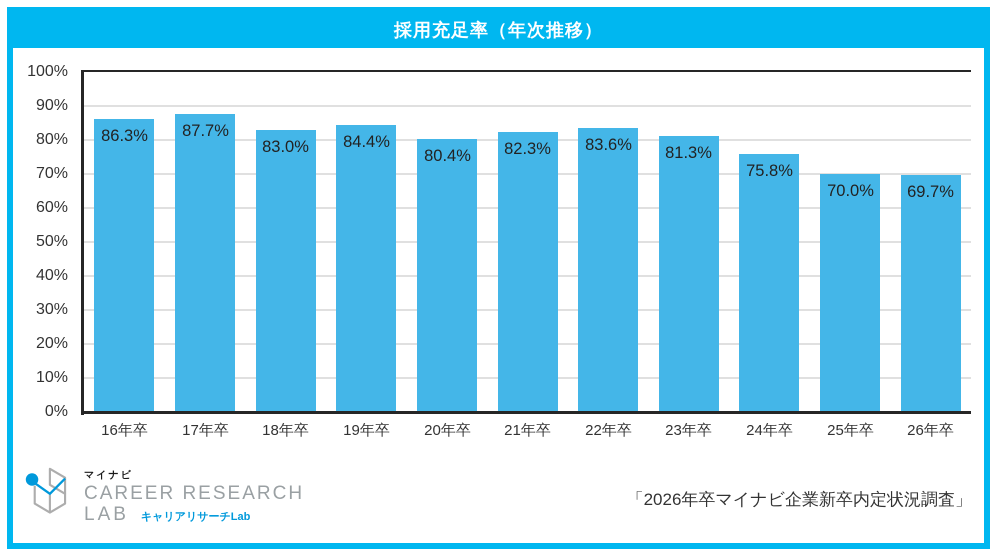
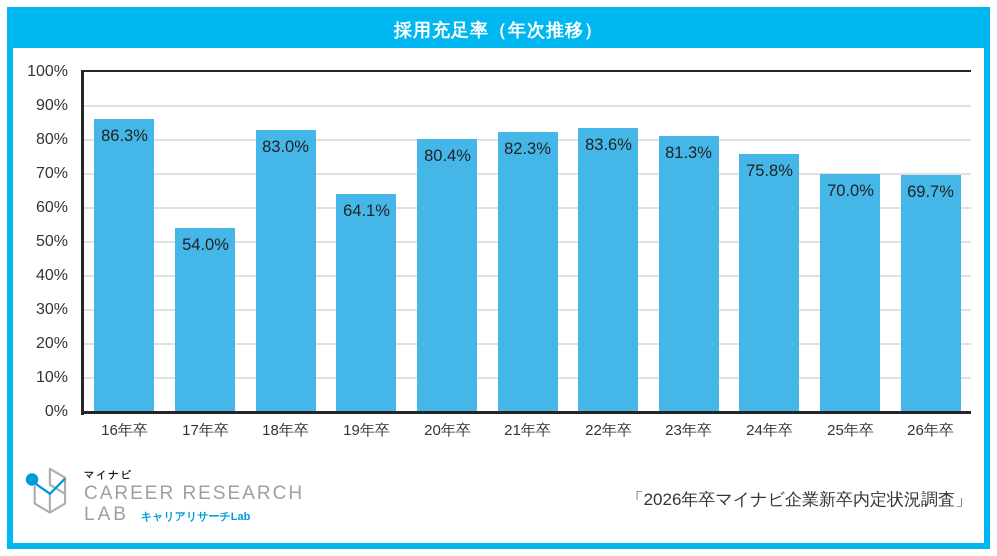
17年卒: 87.7% -> 54.0%
19年卒: 84.4% -> 64.1%
